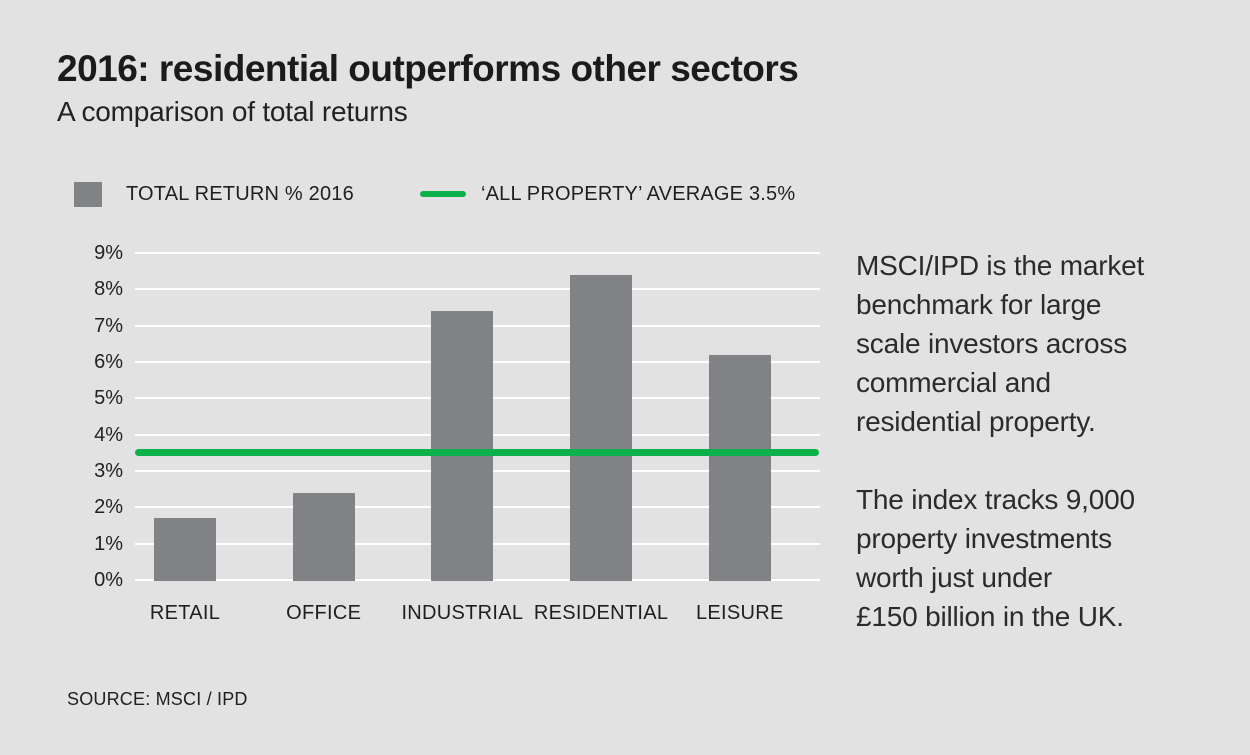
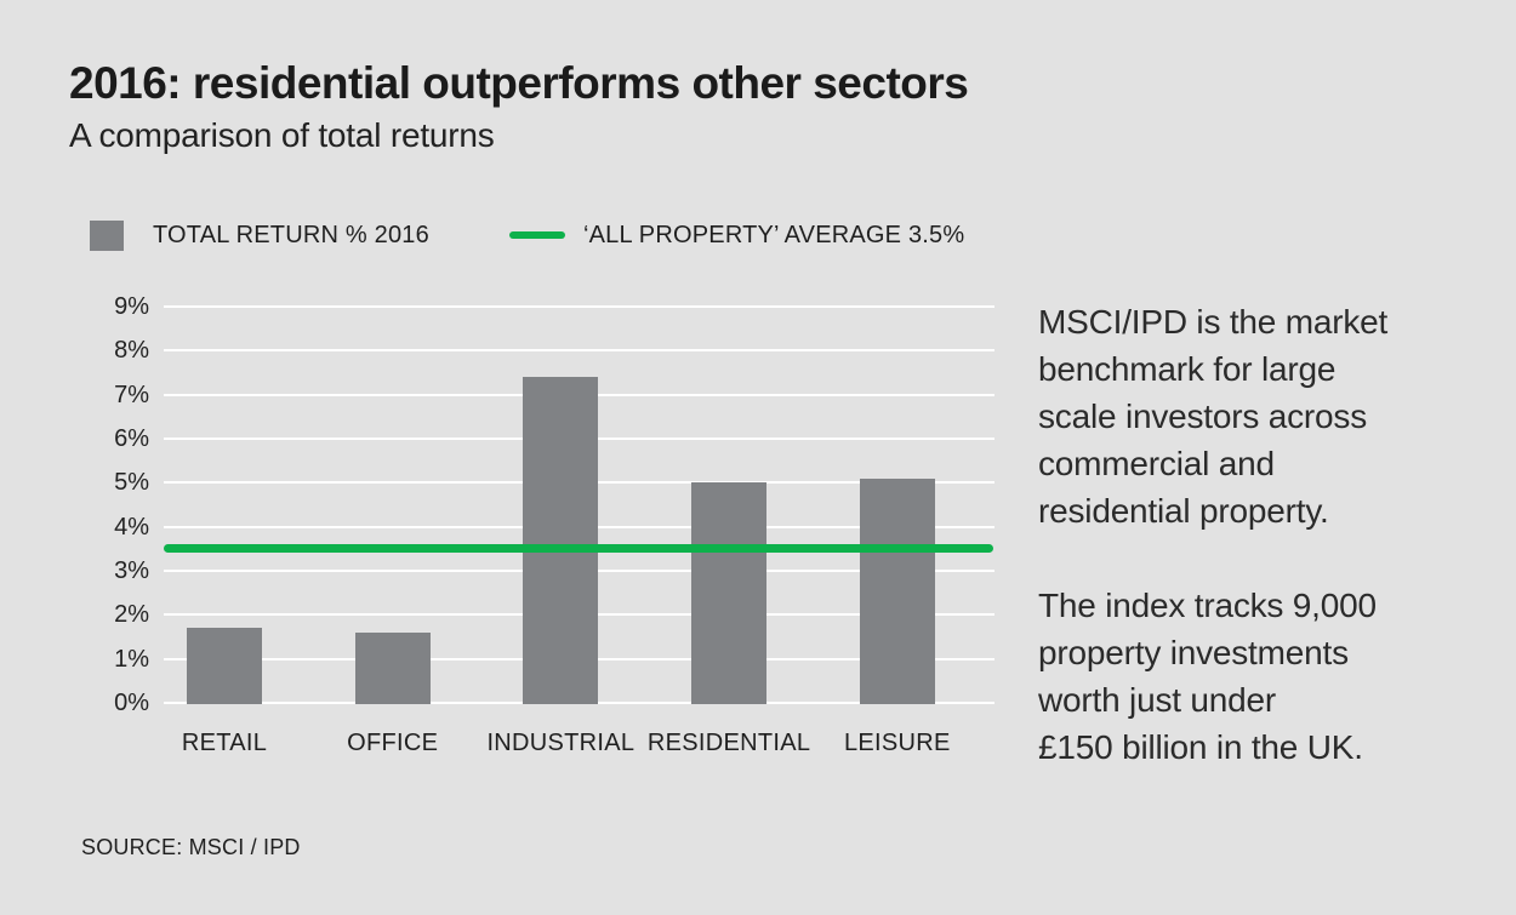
OFFICE: 2.4% -> 1.6%
RESIDENTIAL: 8.4% -> 5.0%
LEISURE: 6.2% -> 5.1%
